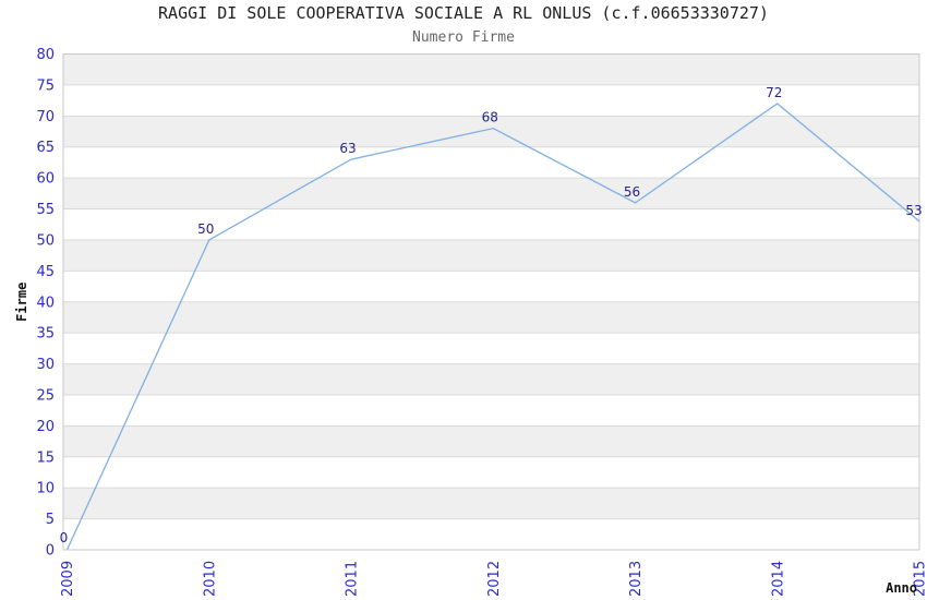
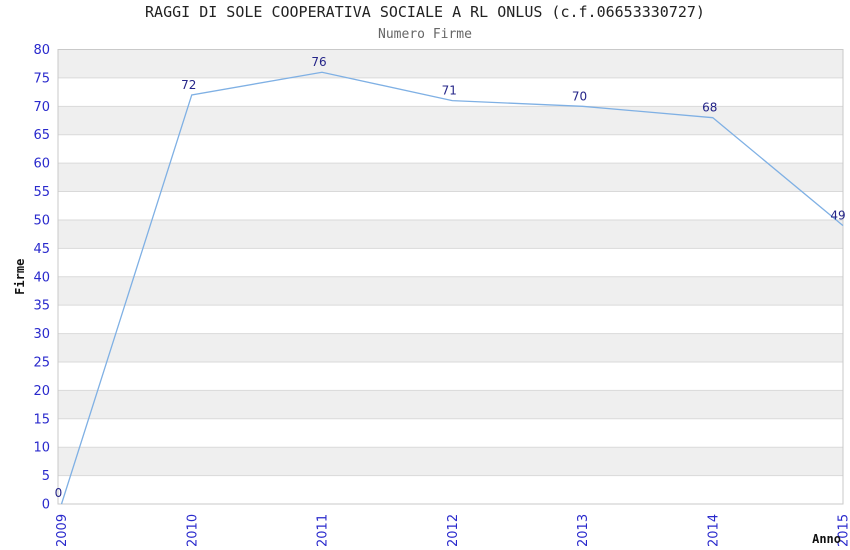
2010: 50 -> 72
2011: 63 -> 76
2012: 68 -> 71
2013: 56 -> 70
2014: 72 -> 68
2015: 53 -> 49
